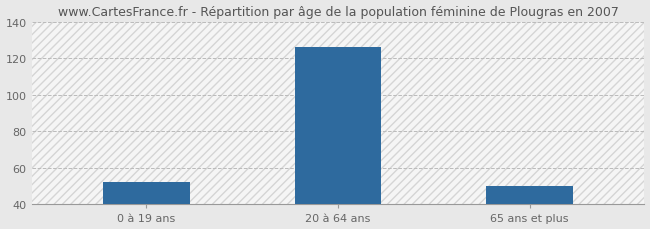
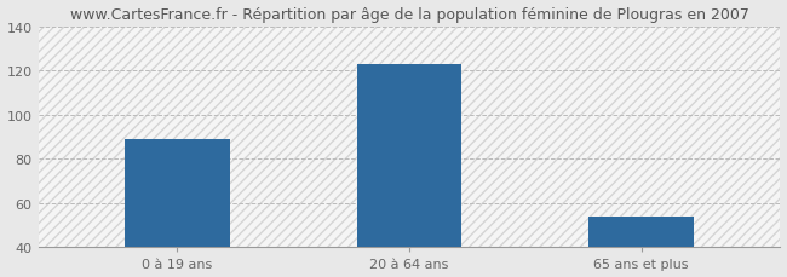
0 à 19 ans: 52 -> 89
20 à 64 ans: 126 -> 123
65 ans et plus: 50 -> 54
